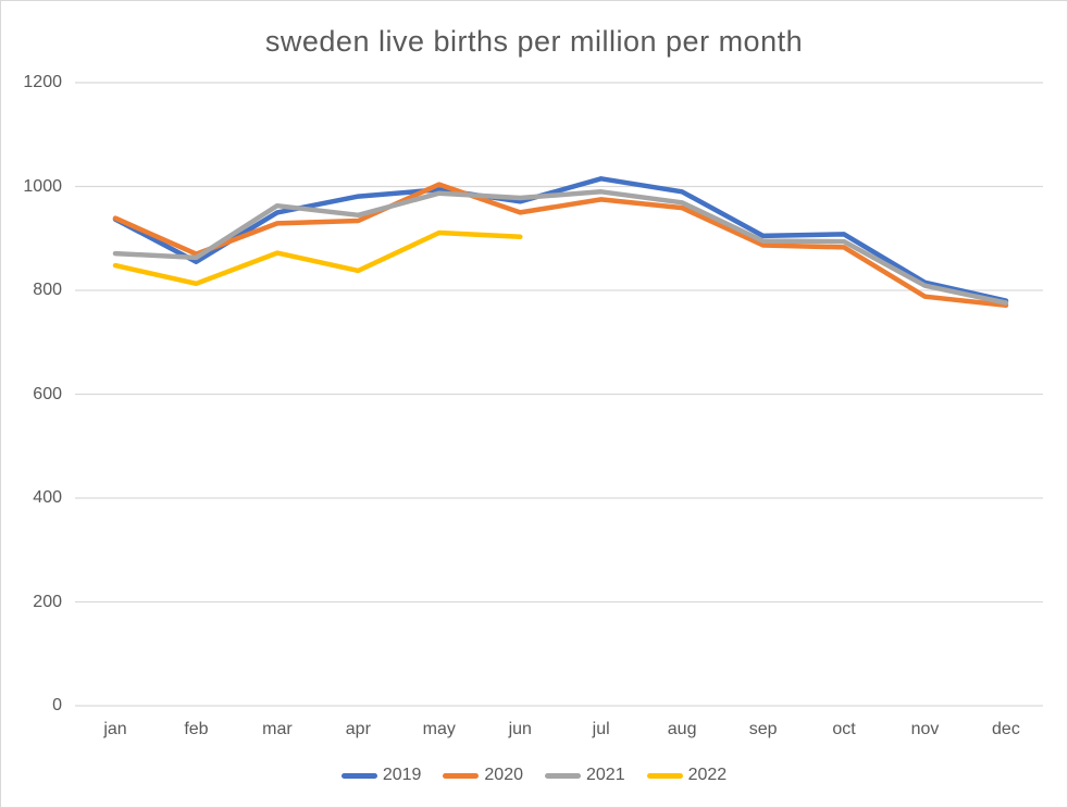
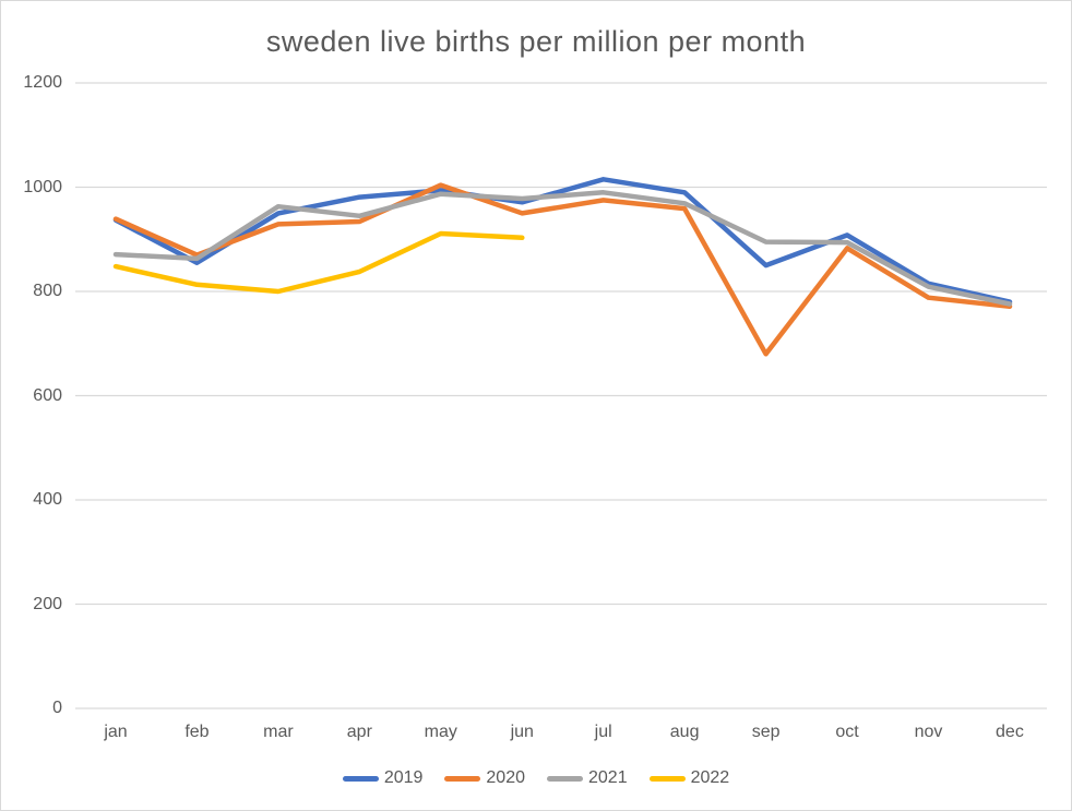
2022/mar: 870 -> 800
2019/sep: 900 -> 850
2020/sep: 890 -> 680
